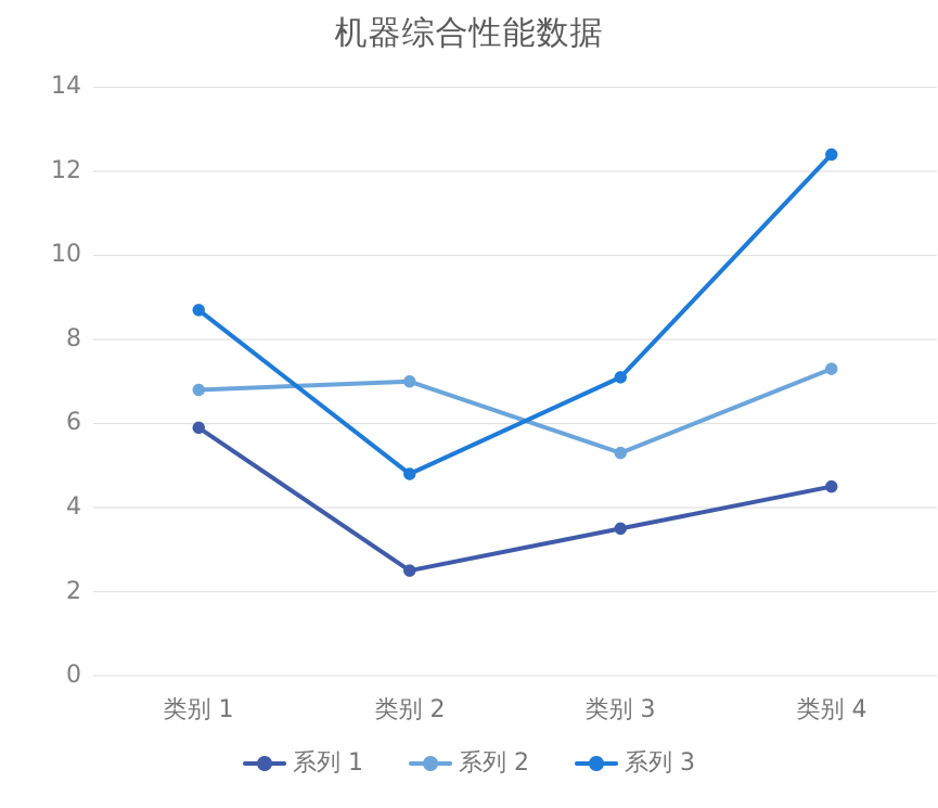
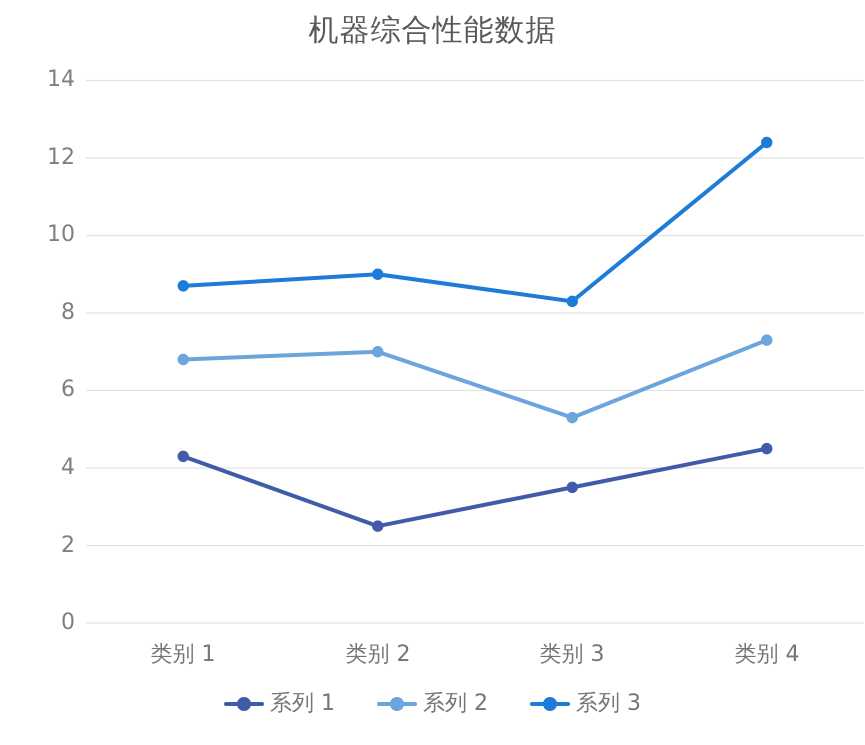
系列 1/类别 1: 5.9 -> 4.3
系列 3/类别 2: 4.8 -> 9.0
系列 3/类别 3: 7.1 -> 8.3
